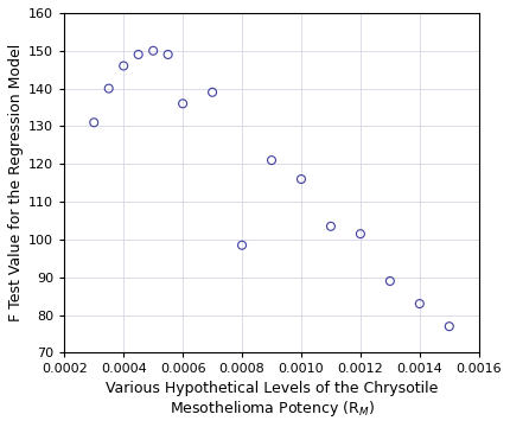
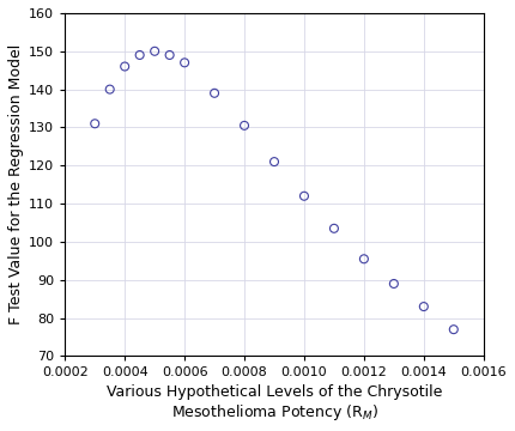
0.0006: 136.0 -> 147.0
0.0008: 98.5 -> 130.5
0.0010: 116.0 -> 112.0
0.0012: 101.5 -> 95.5
